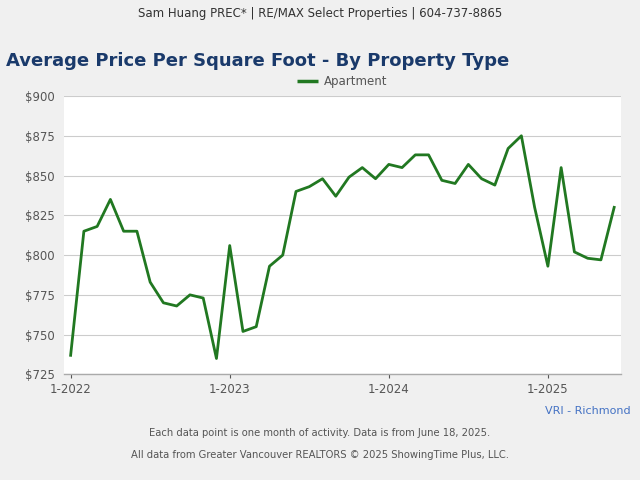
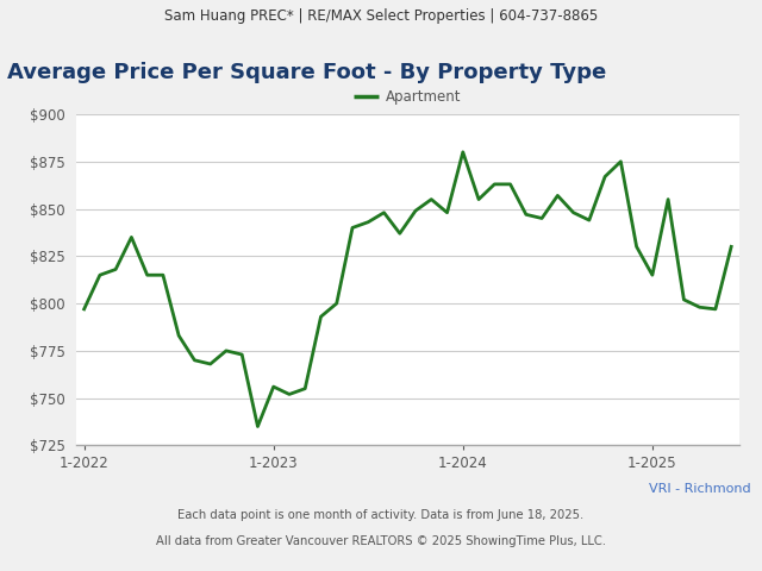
1-2022: $737 -> $797
1-2023: $806 -> $756
1-2024: $857 -> $880
1-2025: $793 -> $815
